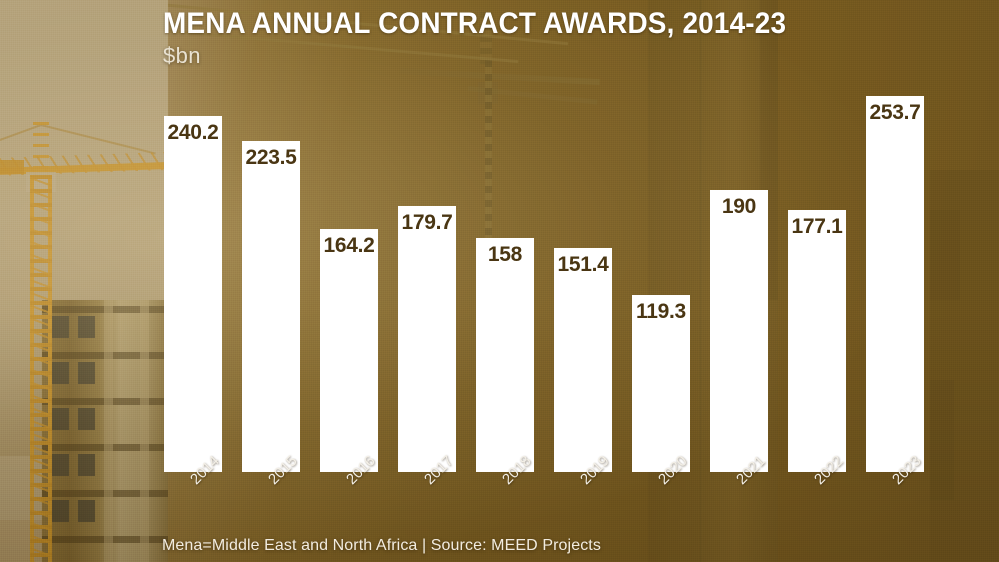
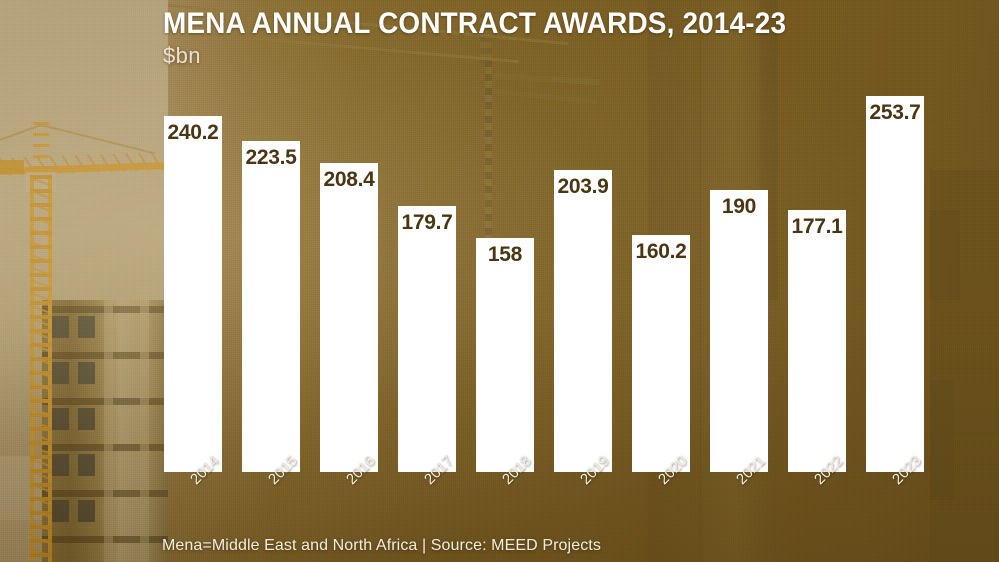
2016: 164.2 -> 208.4
2019: 151.4 -> 203.9
2020: 119.3 -> 160.2
